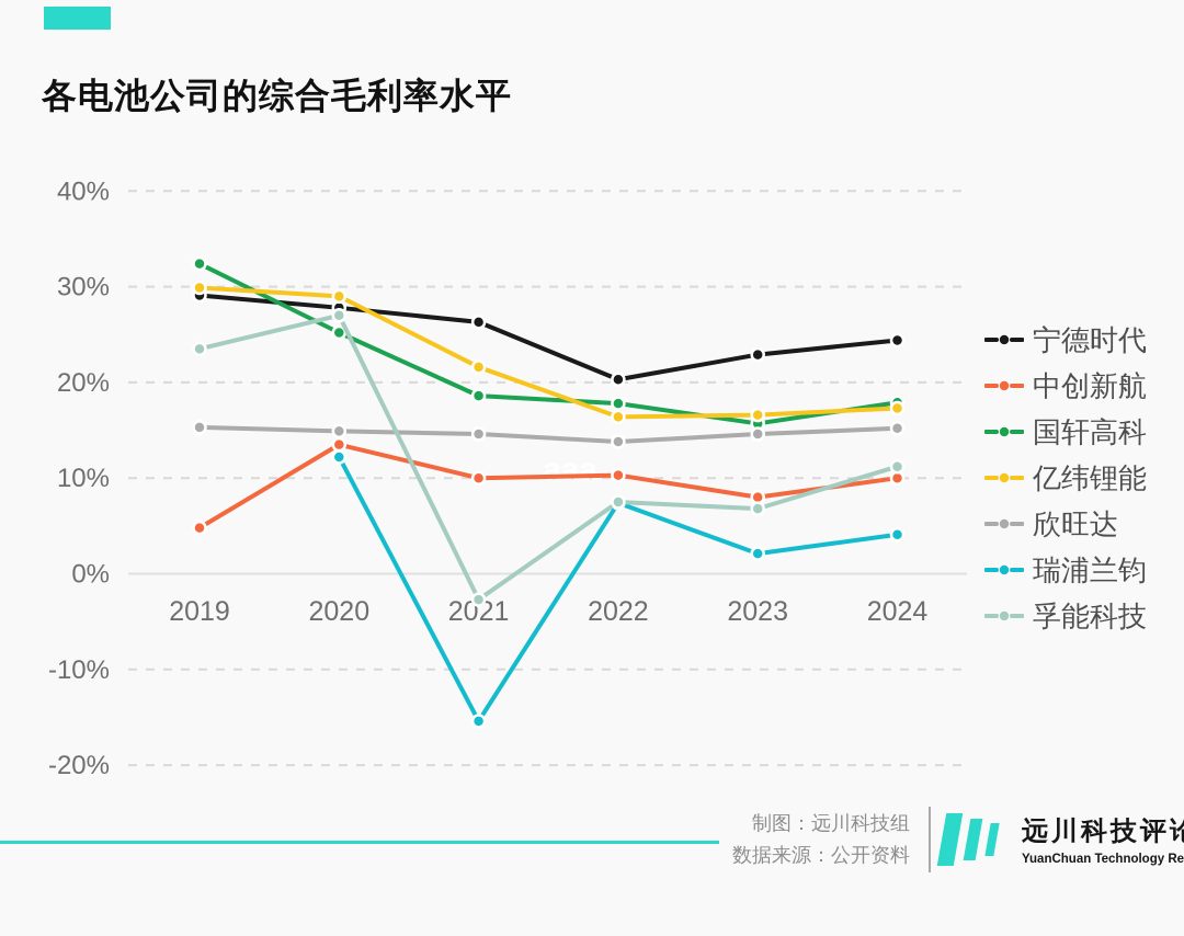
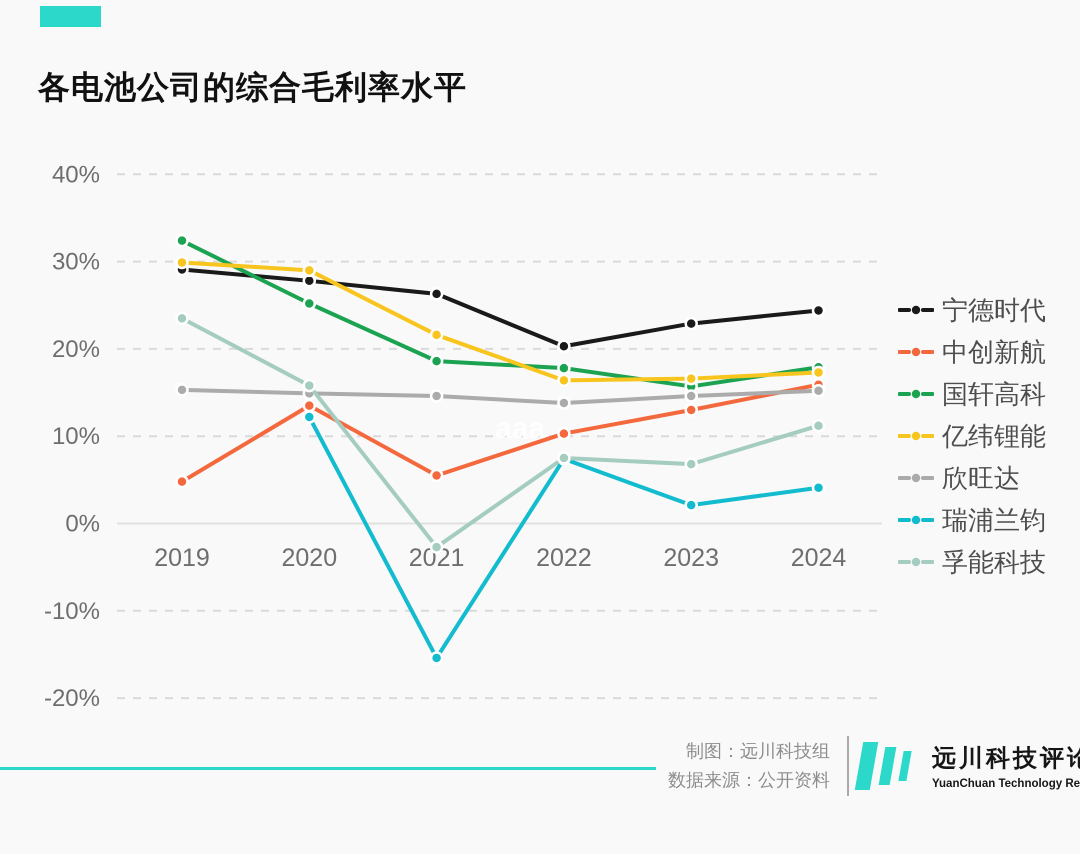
孚能科技/2020: 27% -> 16%
中创新航/2021: 10% -> 6%
中创新航/2023: 8% -> 13%
中创新航/2024: 10% -> 16%
